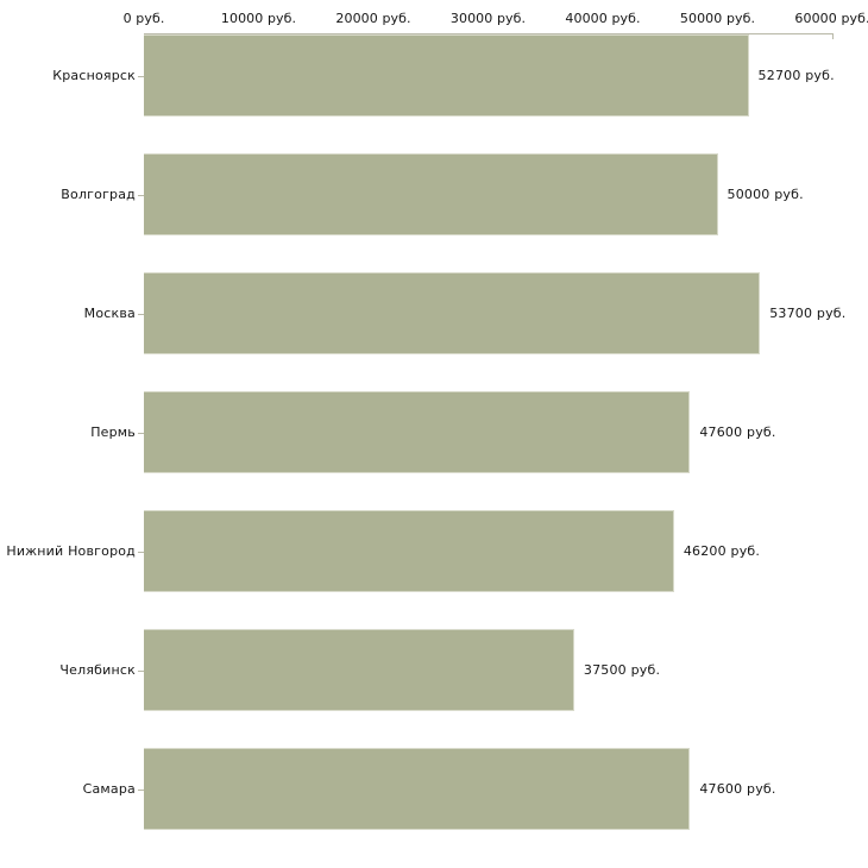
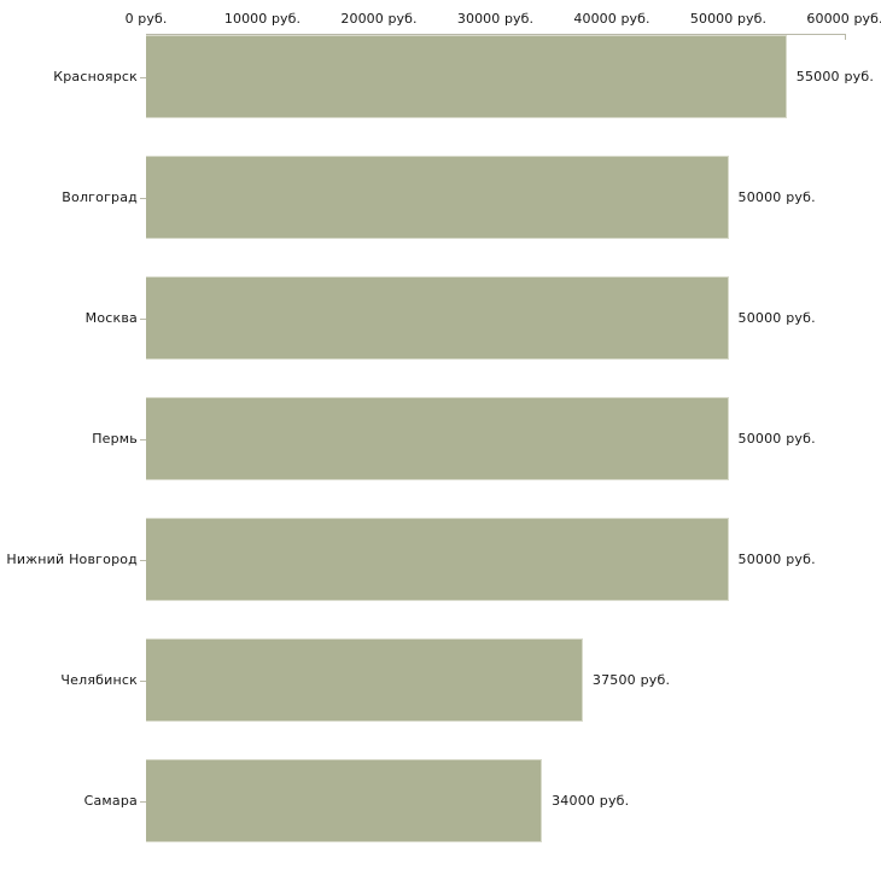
Красноярск: 52700 -> 55000
Москва: 53700 -> 50000
Пермь: 47600 -> 50000
Нижний Новгород: 46200 -> 50000
Самара: 47600 -> 34000
